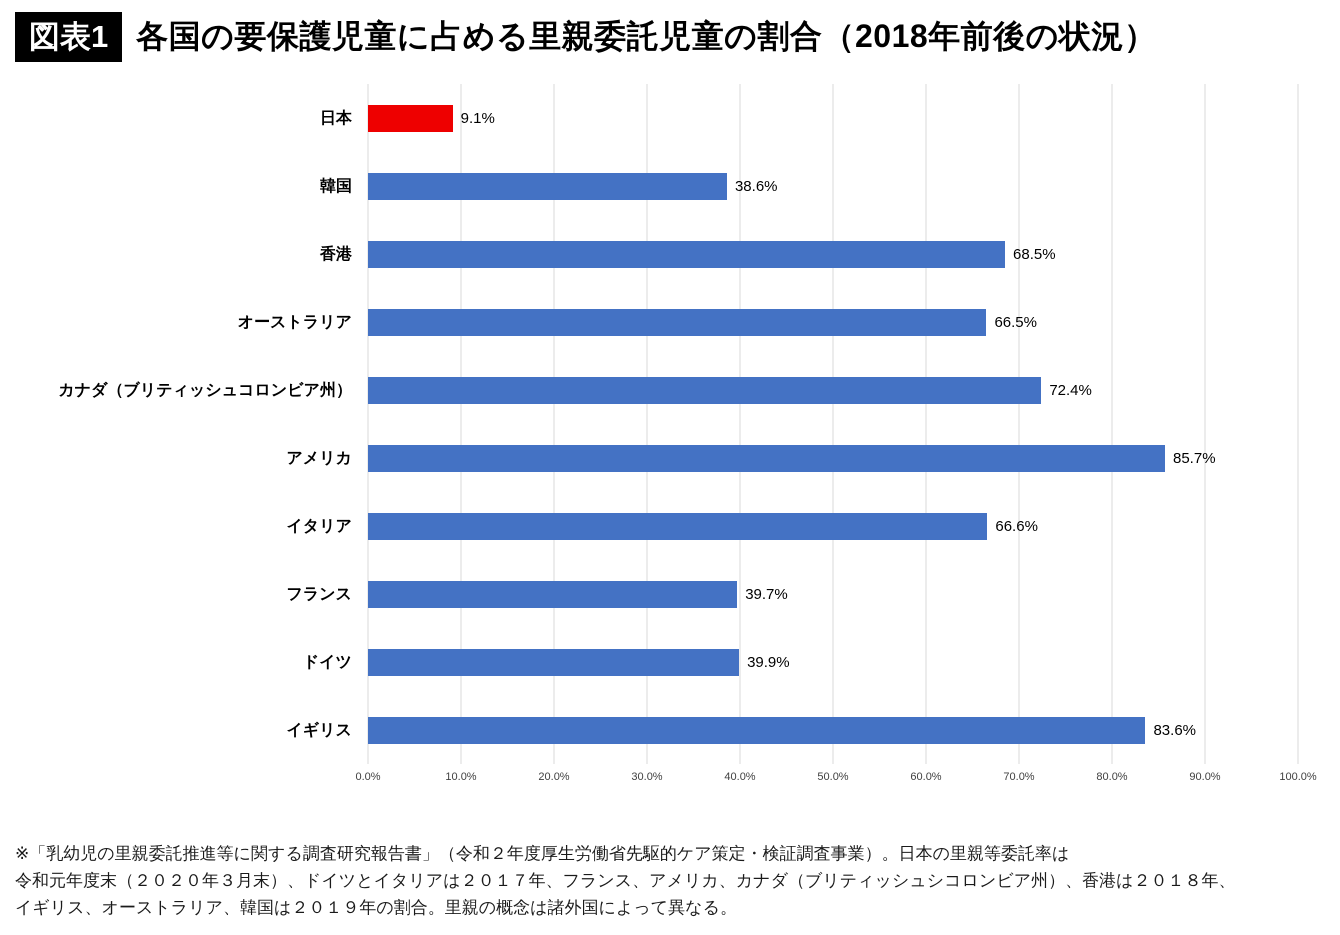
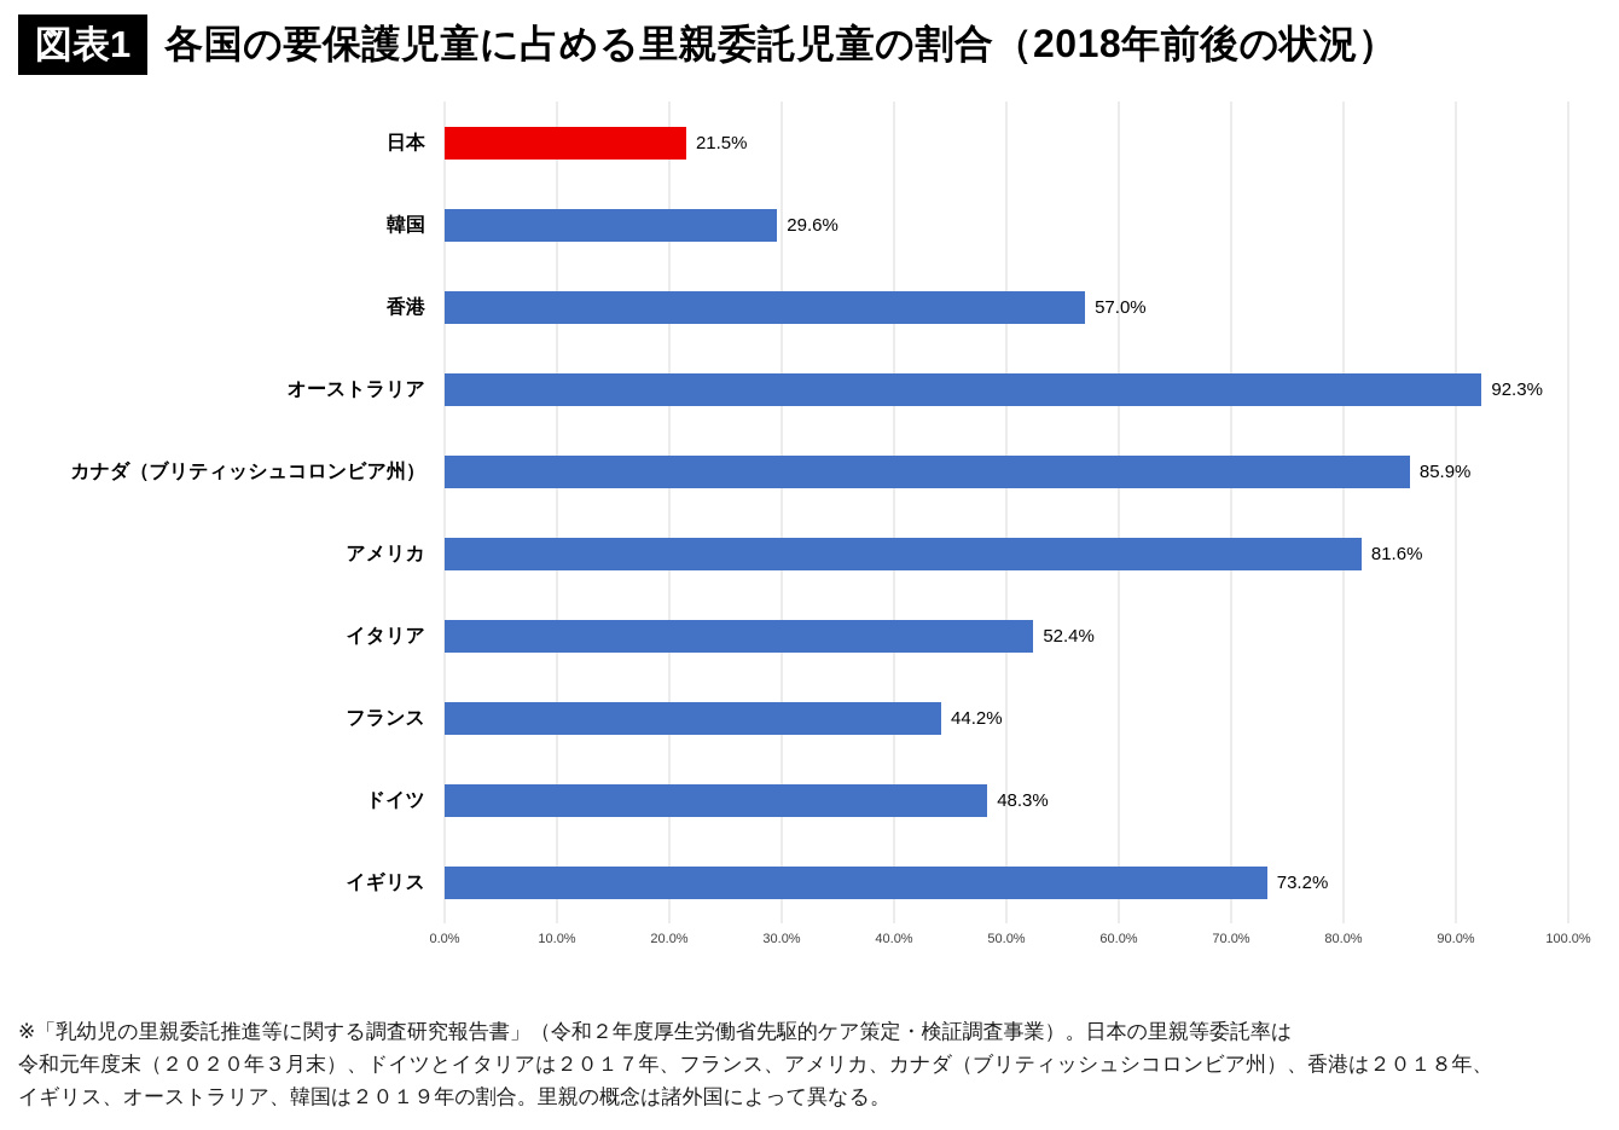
日本: 9.1% -> 21.5%
韓国: 38.6% -> 29.6%
香港: 68.5% -> 57.0%
オーストラリア: 66.5% -> 92.3%
カナダ（ブリティッシュコロンビア州）: 72.4% -> 85.9%
アメリカ: 85.7% -> 81.6%
イタリア: 66.6% -> 52.4%
フランス: 39.7% -> 44.2%
ドイツ: 39.9% -> 48.3%
イギリス: 83.6% -> 73.2%
